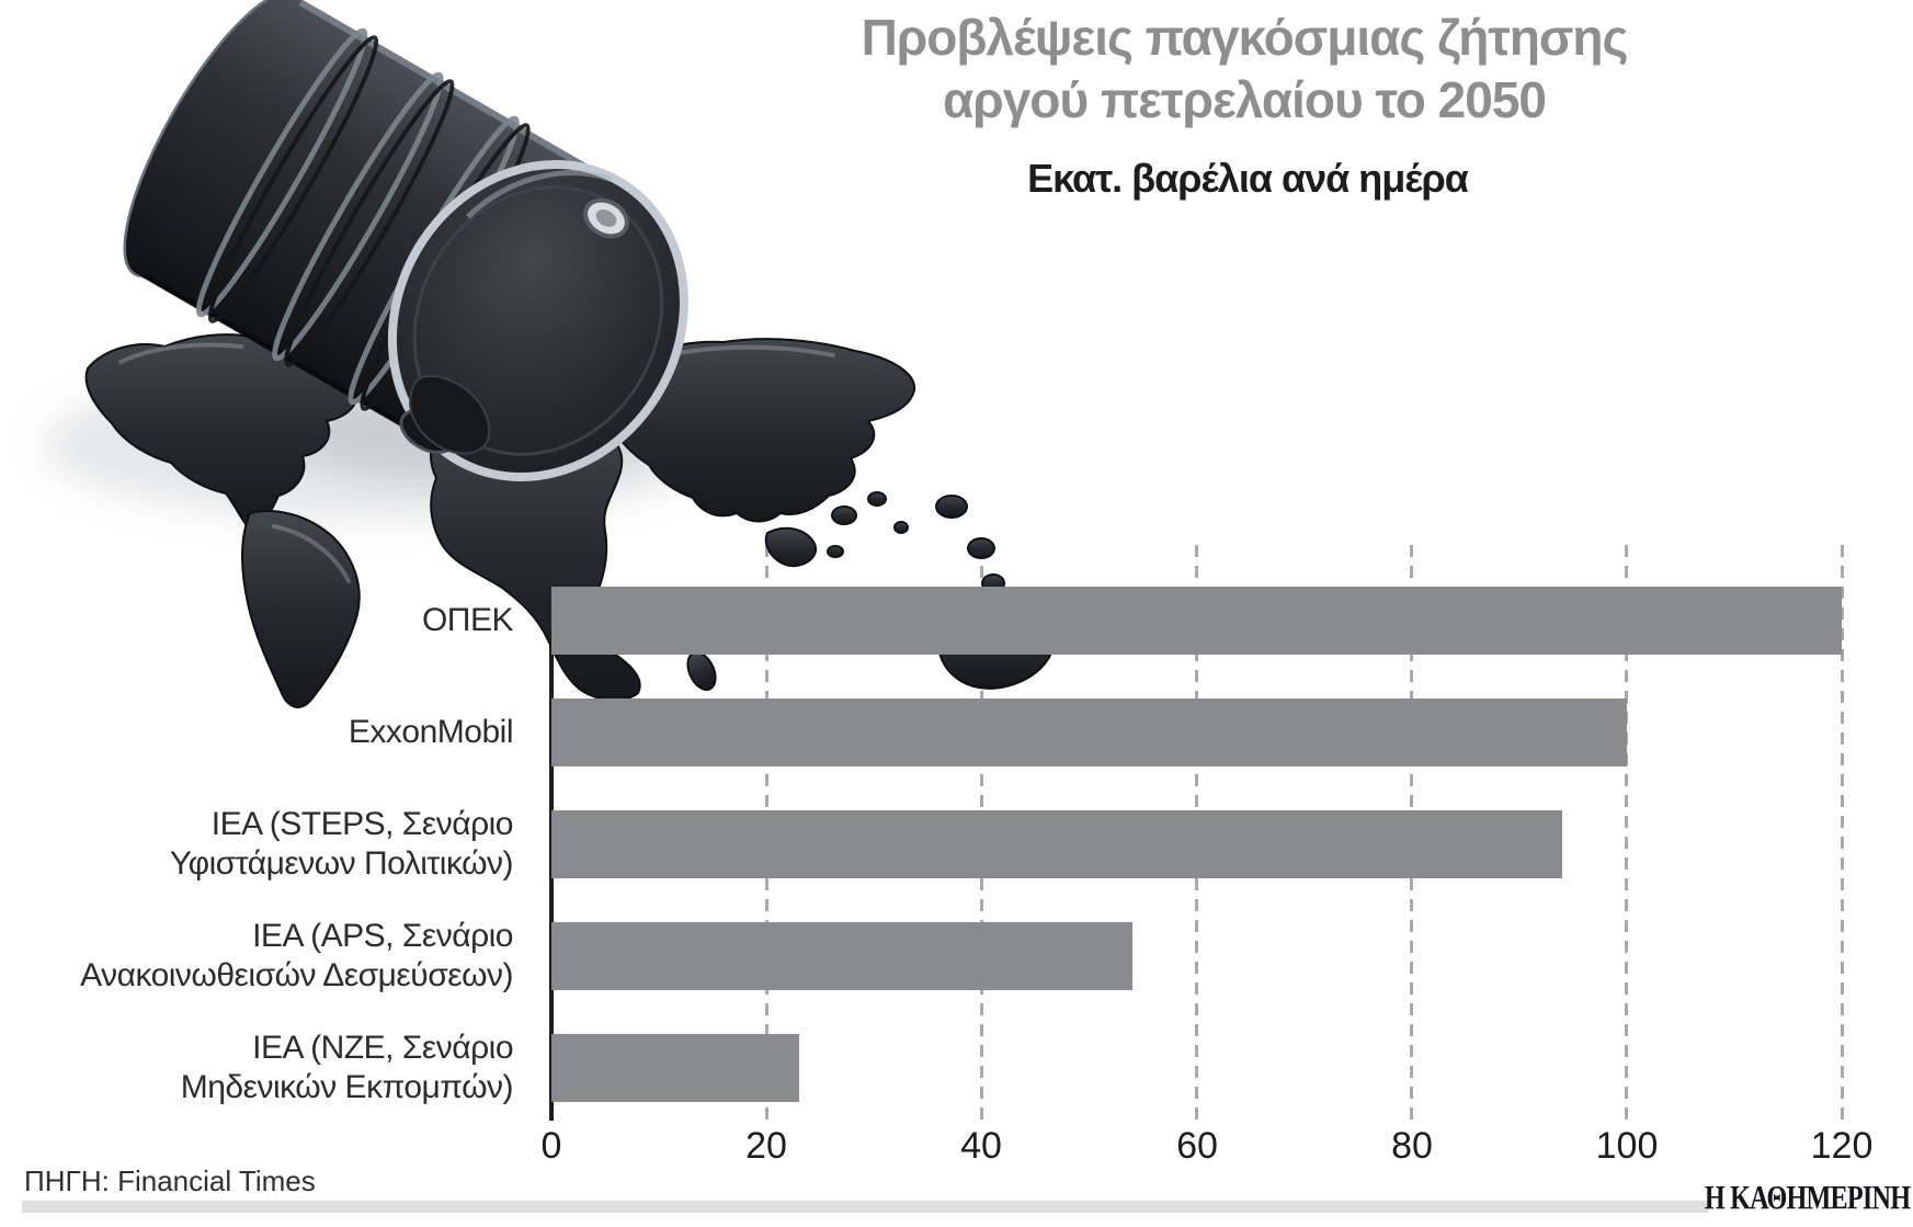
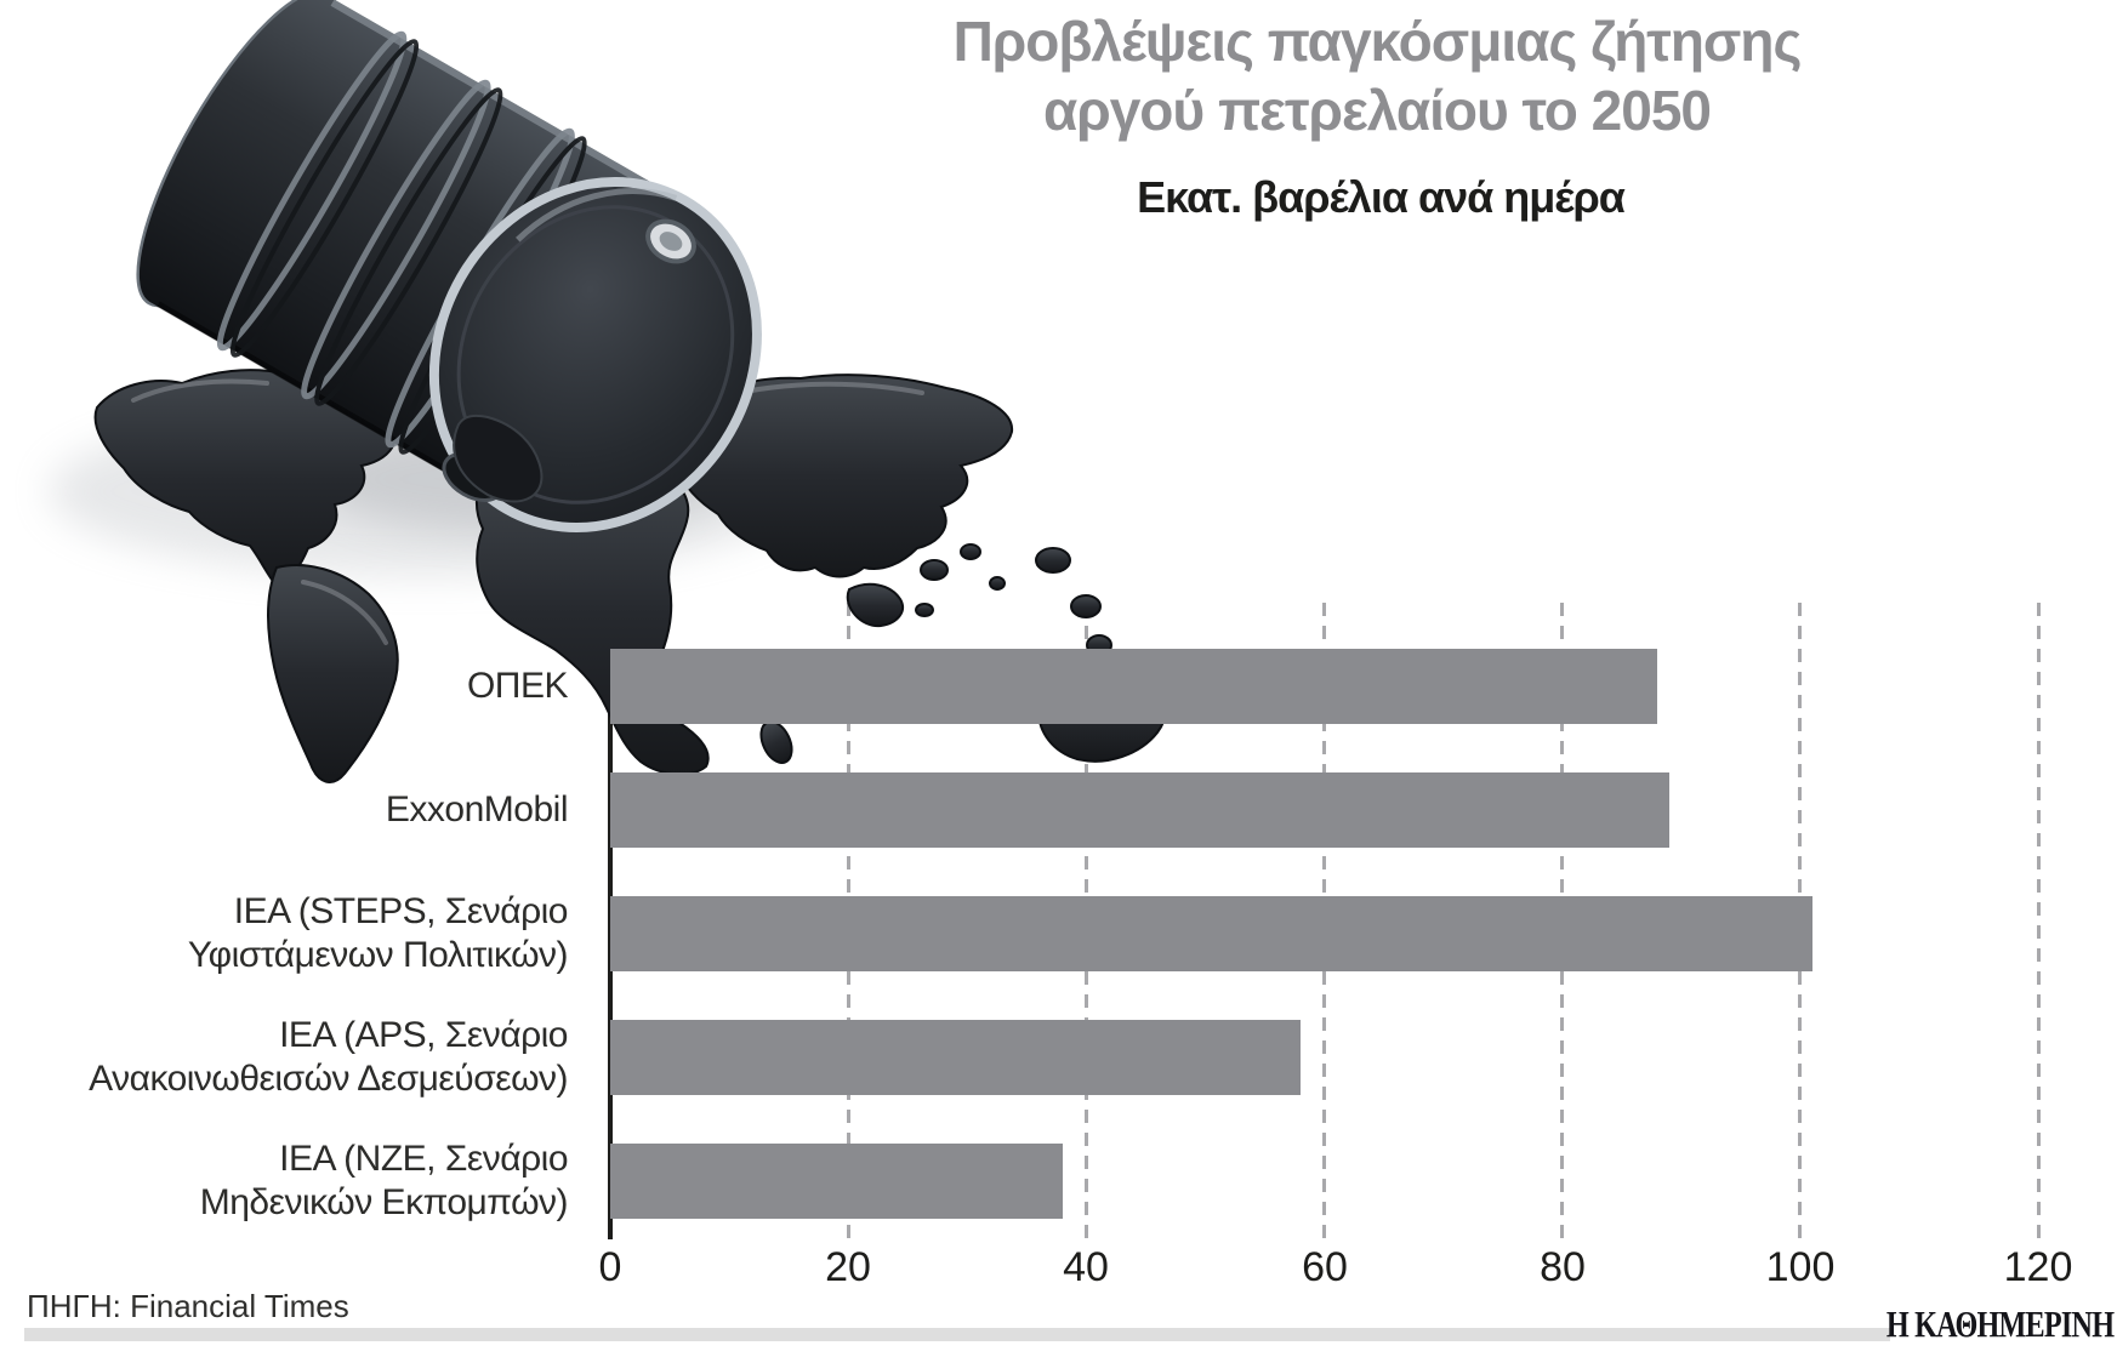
ΟΠΕΚ: 120 -> 88
ExxonMobil: 100 -> 89
IEA (STEPS, Σενάριο Υφιστάμενων Πολιτικών): 94 -> 101
IEA (APS, Σενάριο Ανακοινωθεισών Δεσμεύσεων): 54 -> 58
IEA (NZE, Σενάριο Μηδενικών Εκπομπών): 23 -> 38
